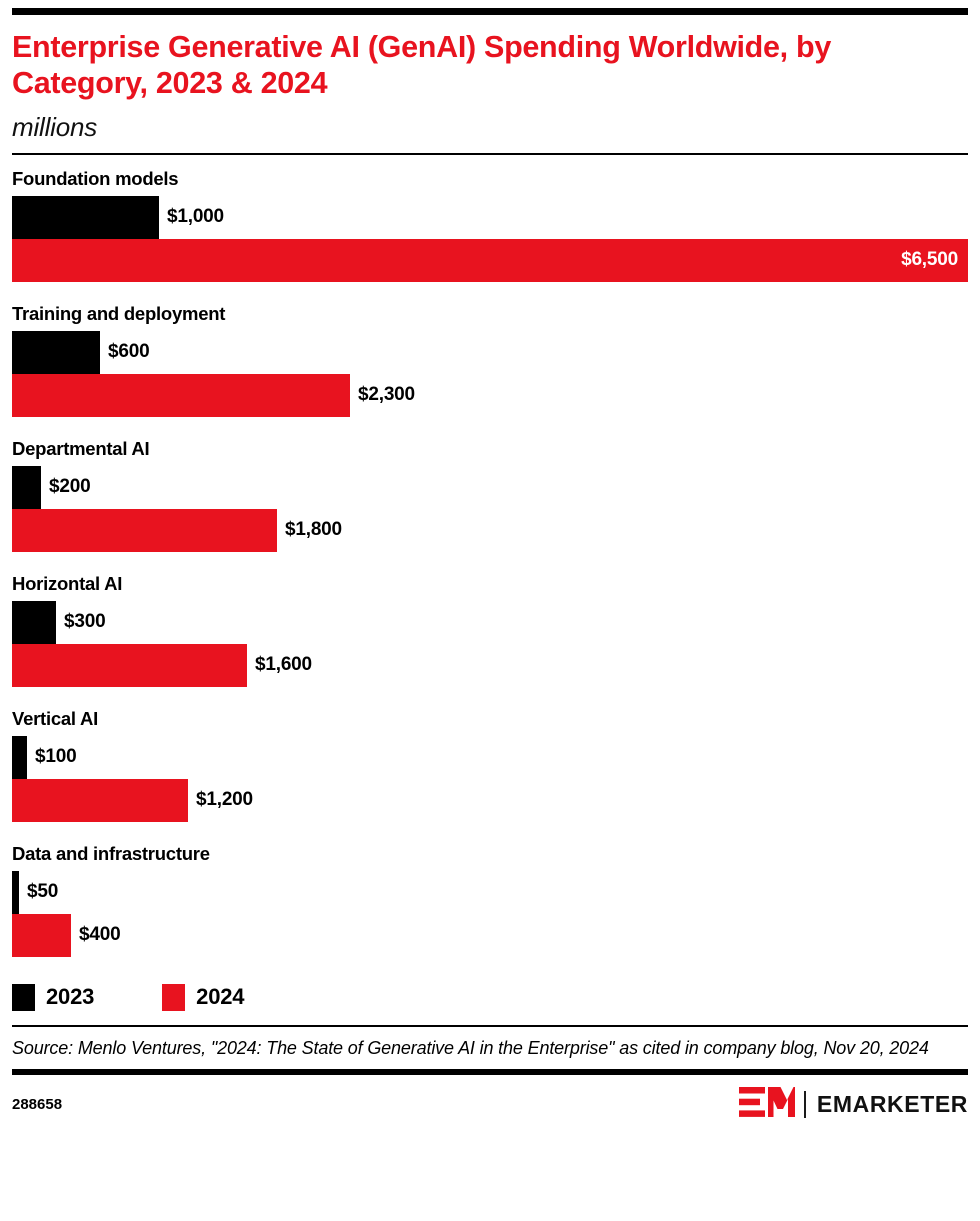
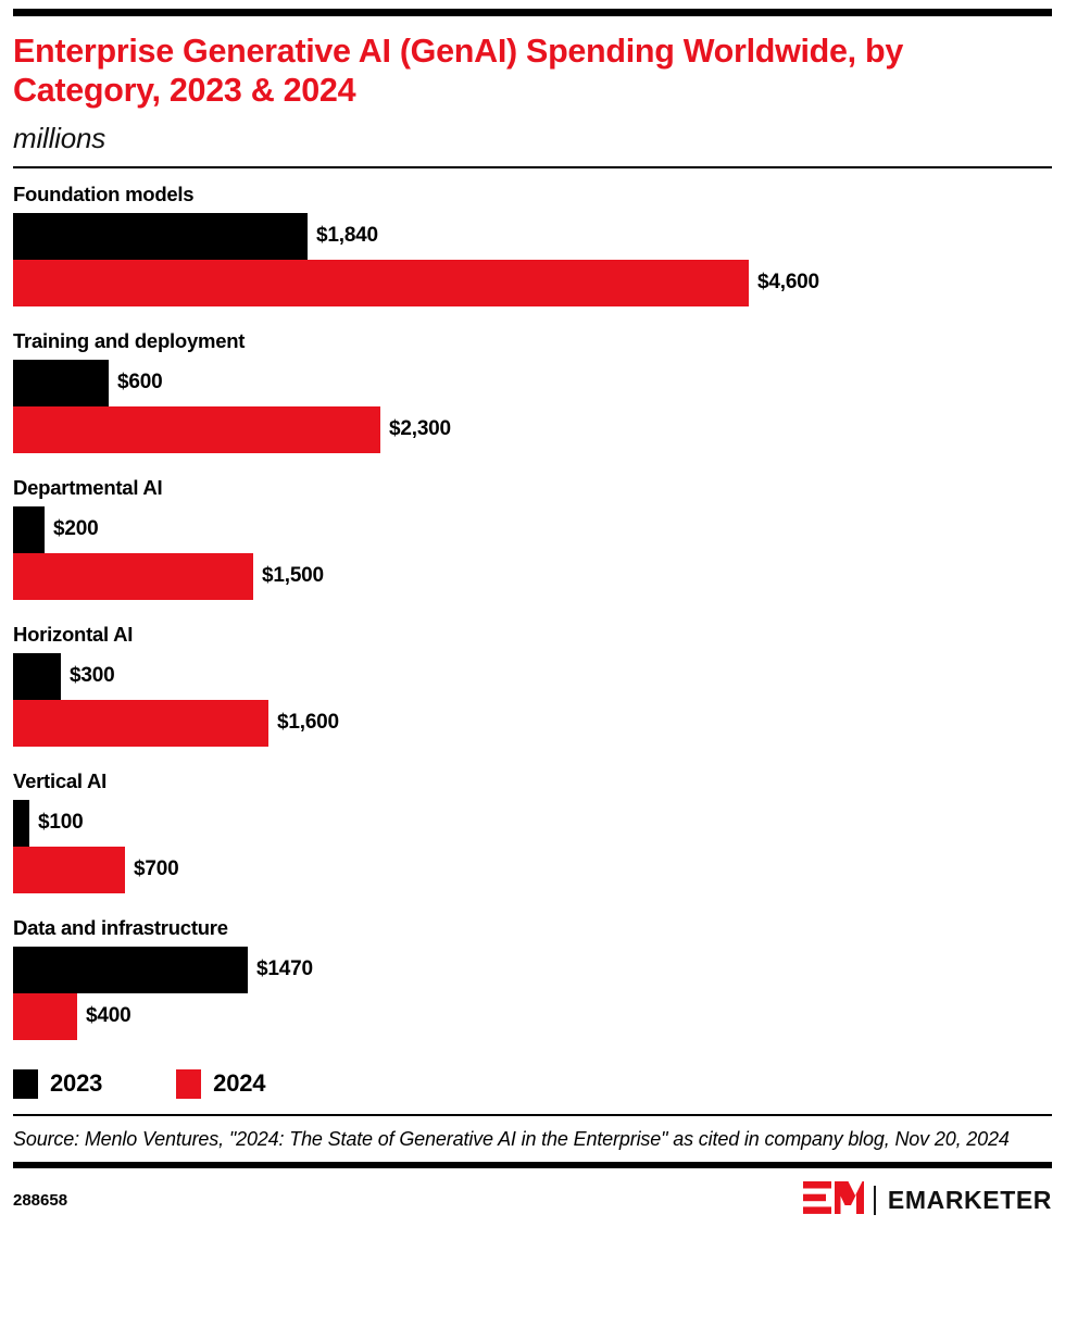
2023/Foundation models: $1,000 -> $1,840
2024/Foundation models: $6,500 -> $4,600
2024/Departmental AI: $1,800 -> $1,500
2024/Vertical AI: $1,200 -> $700
2023/Data and infrastructure: $50 -> $1470
